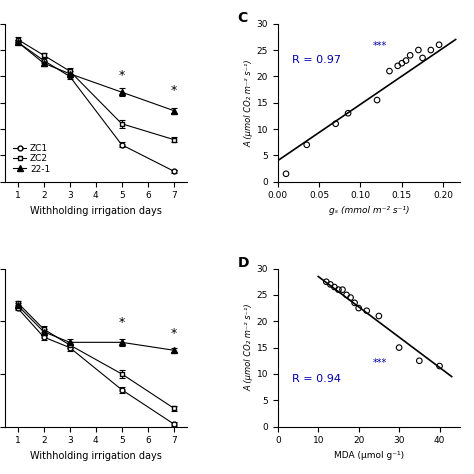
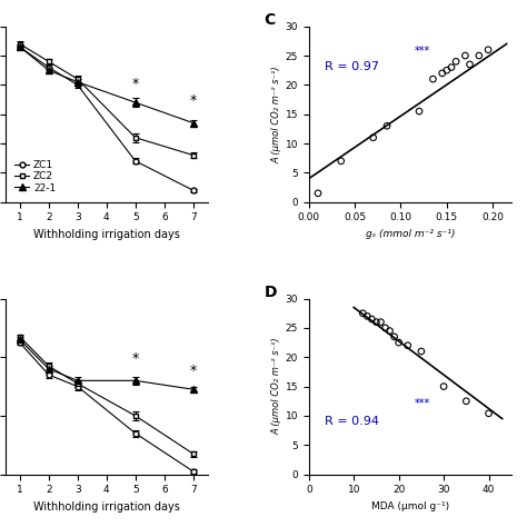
40: 11.5 -> 10.4
